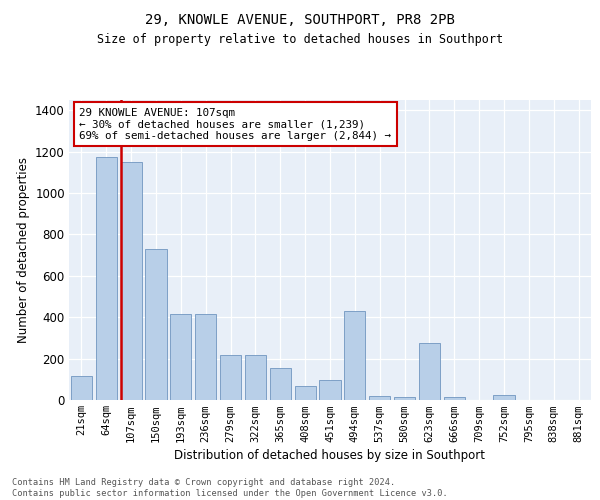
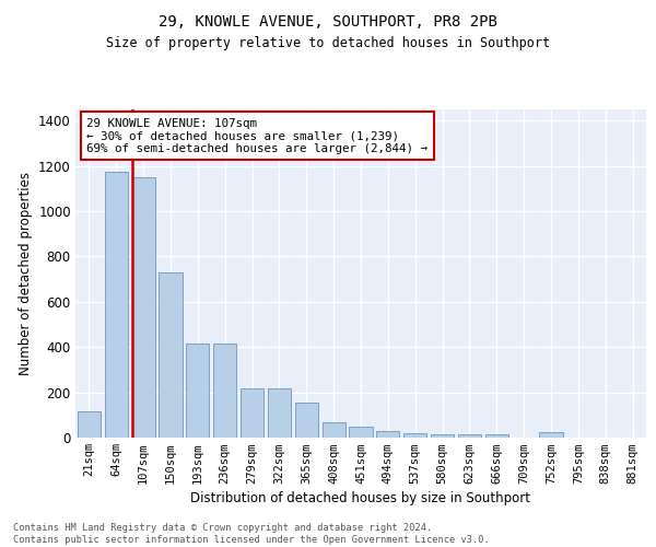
451sqm: 95 -> 50
494sqm: 430 -> 28
623sqm: 275 -> 14
